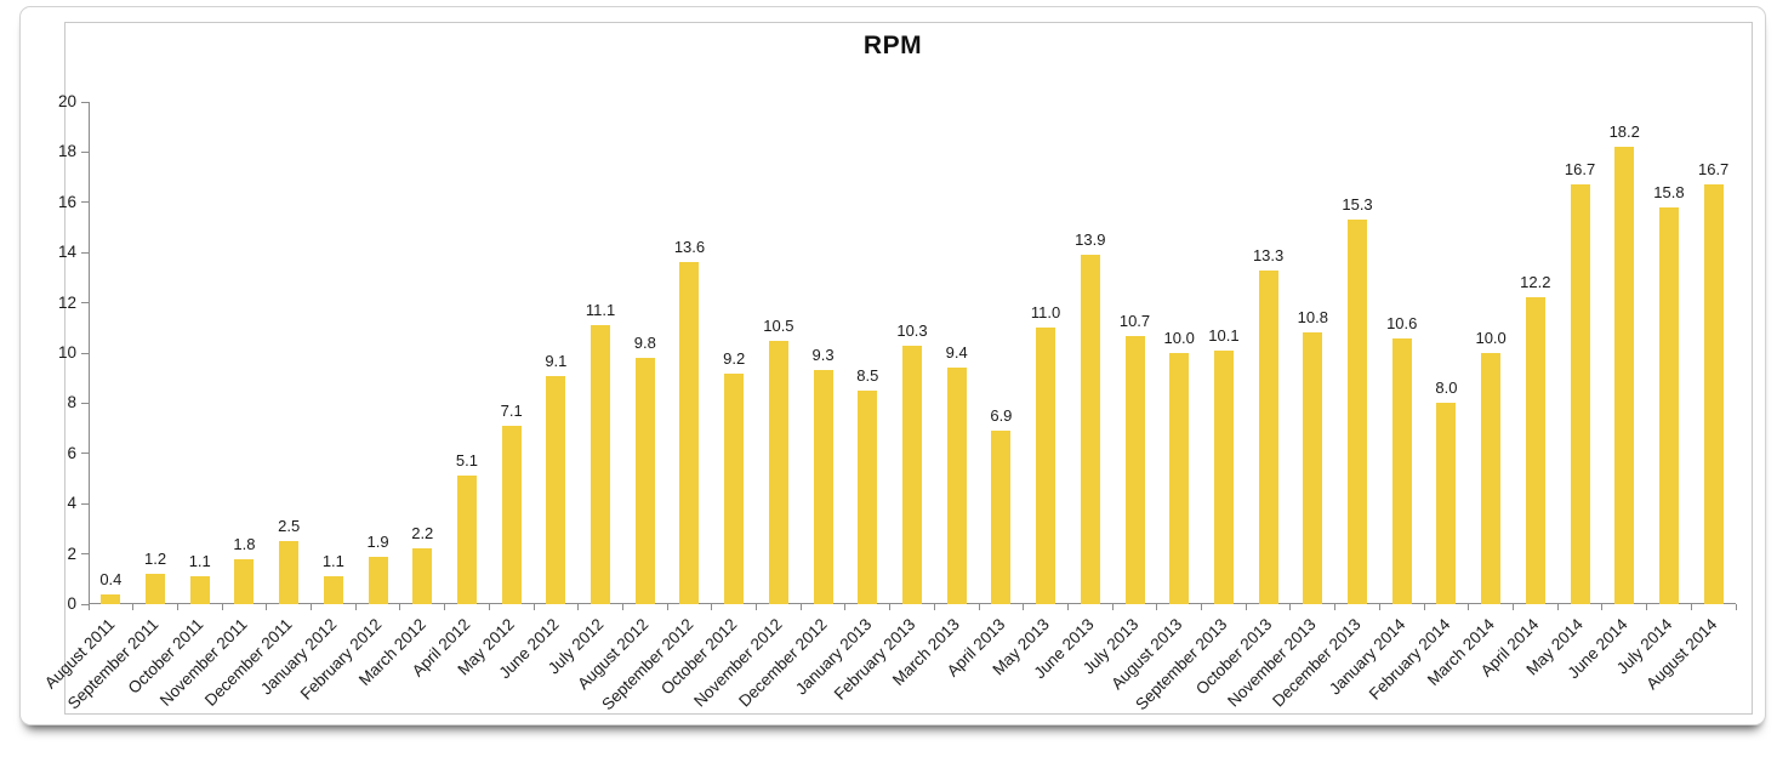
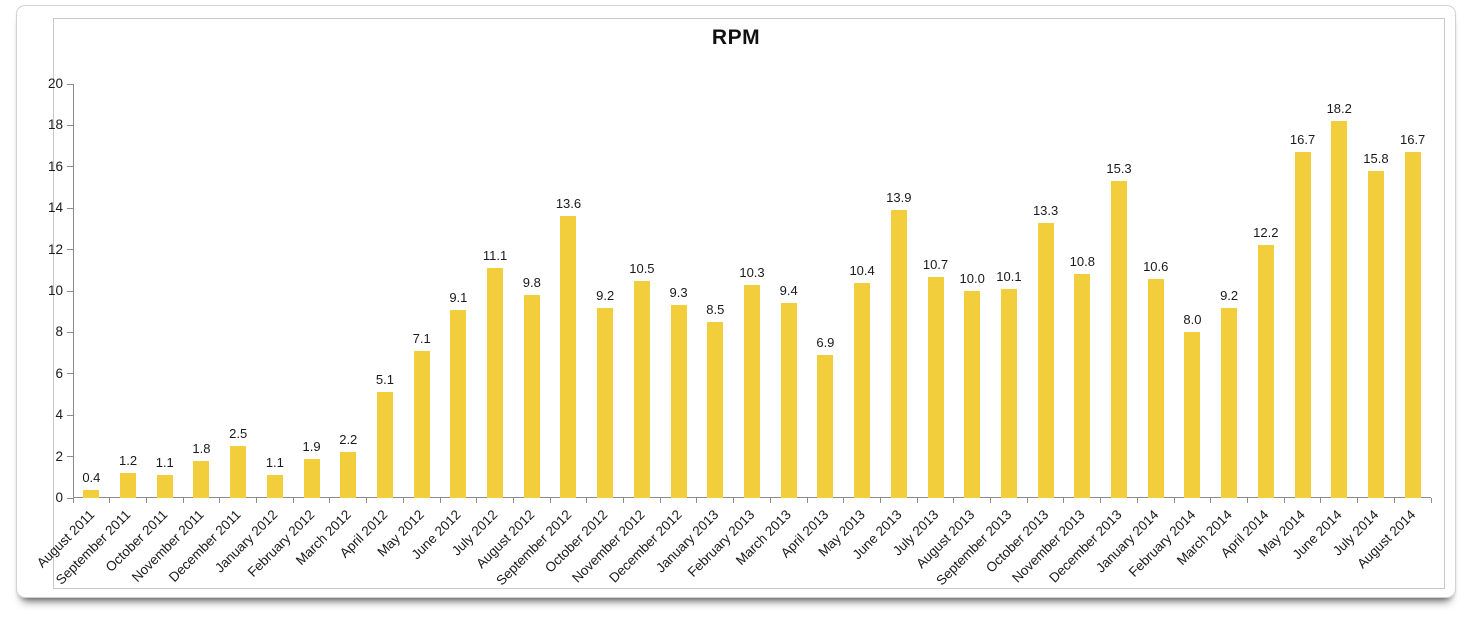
May 2013: 11.0 -> 10.4
March 2014: 10.0 -> 9.2
